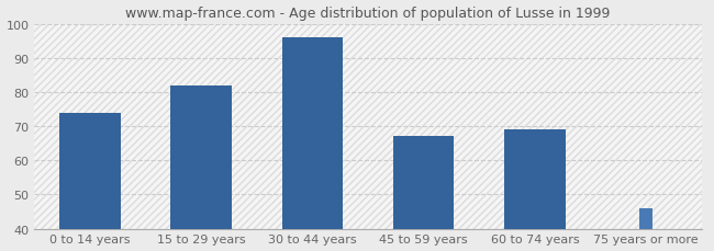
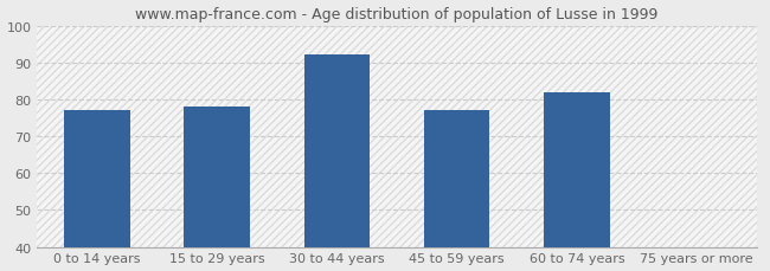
0 to 14 years: 74 -> 77
15 to 29 years: 82 -> 78
30 to 44 years: 96 -> 92
45 to 59 years: 67 -> 77
60 to 74 years: 69 -> 82
75 years or more: 46 -> 40
